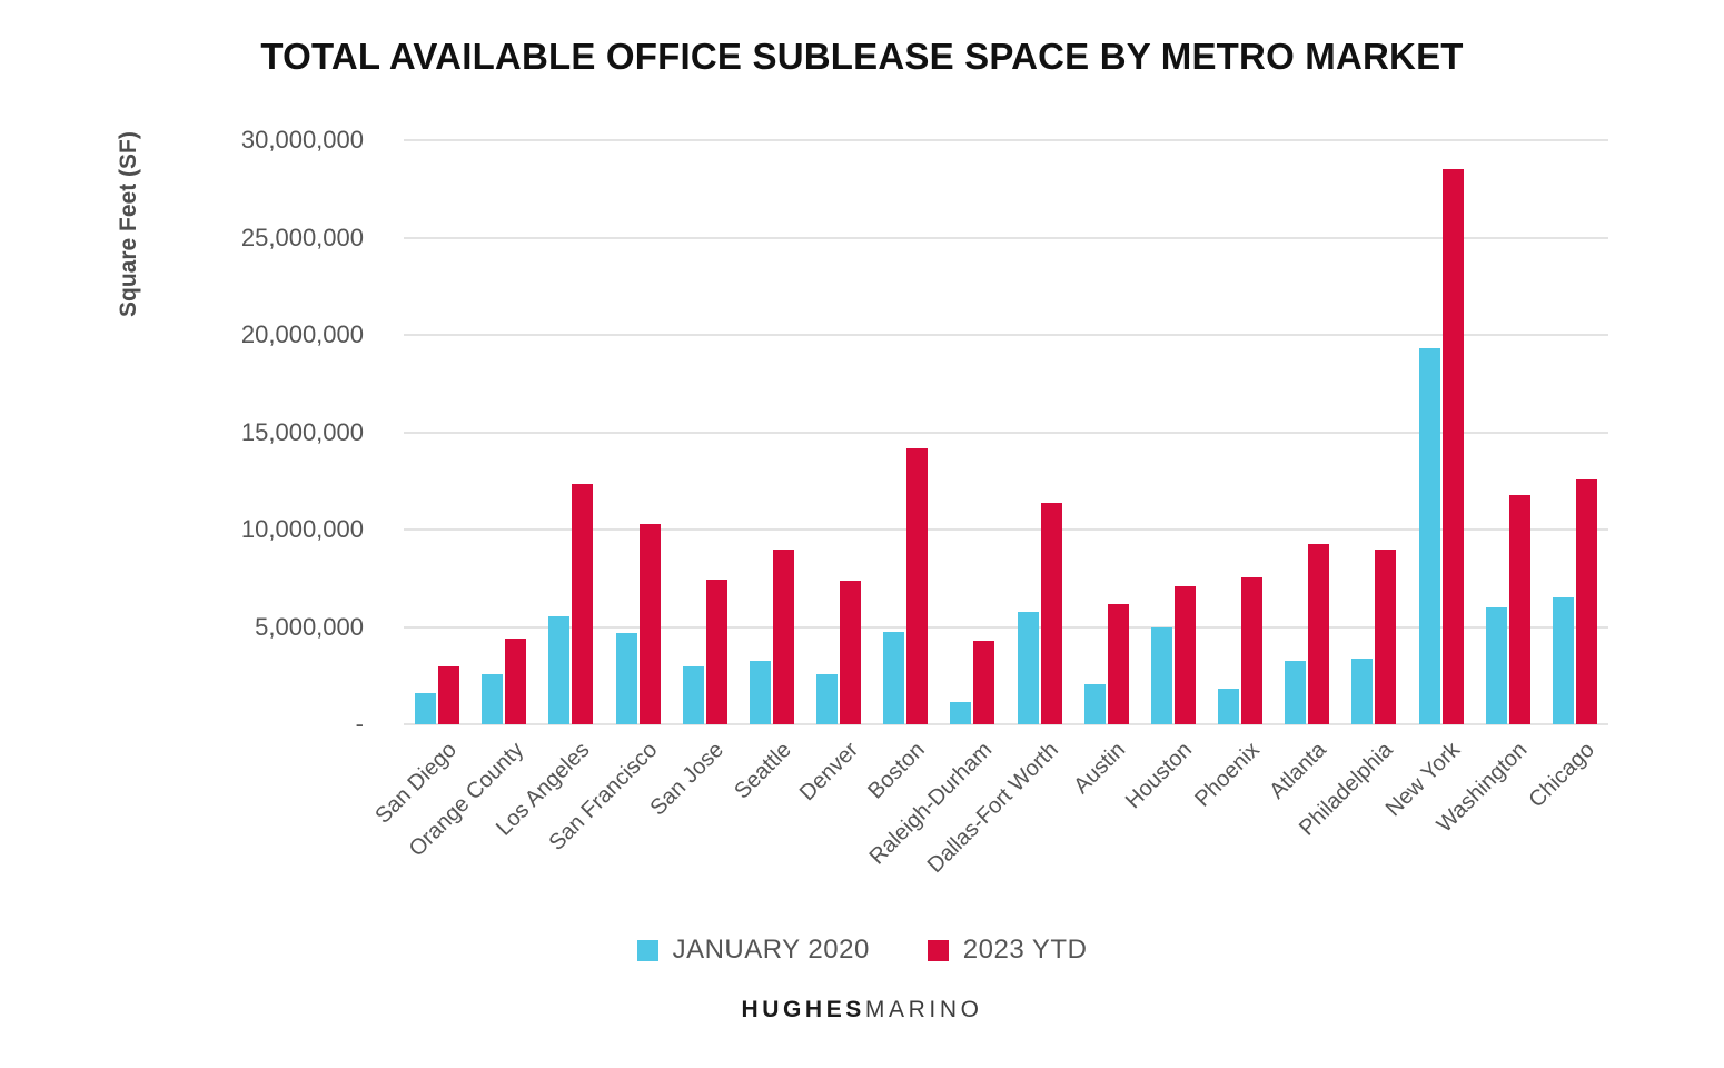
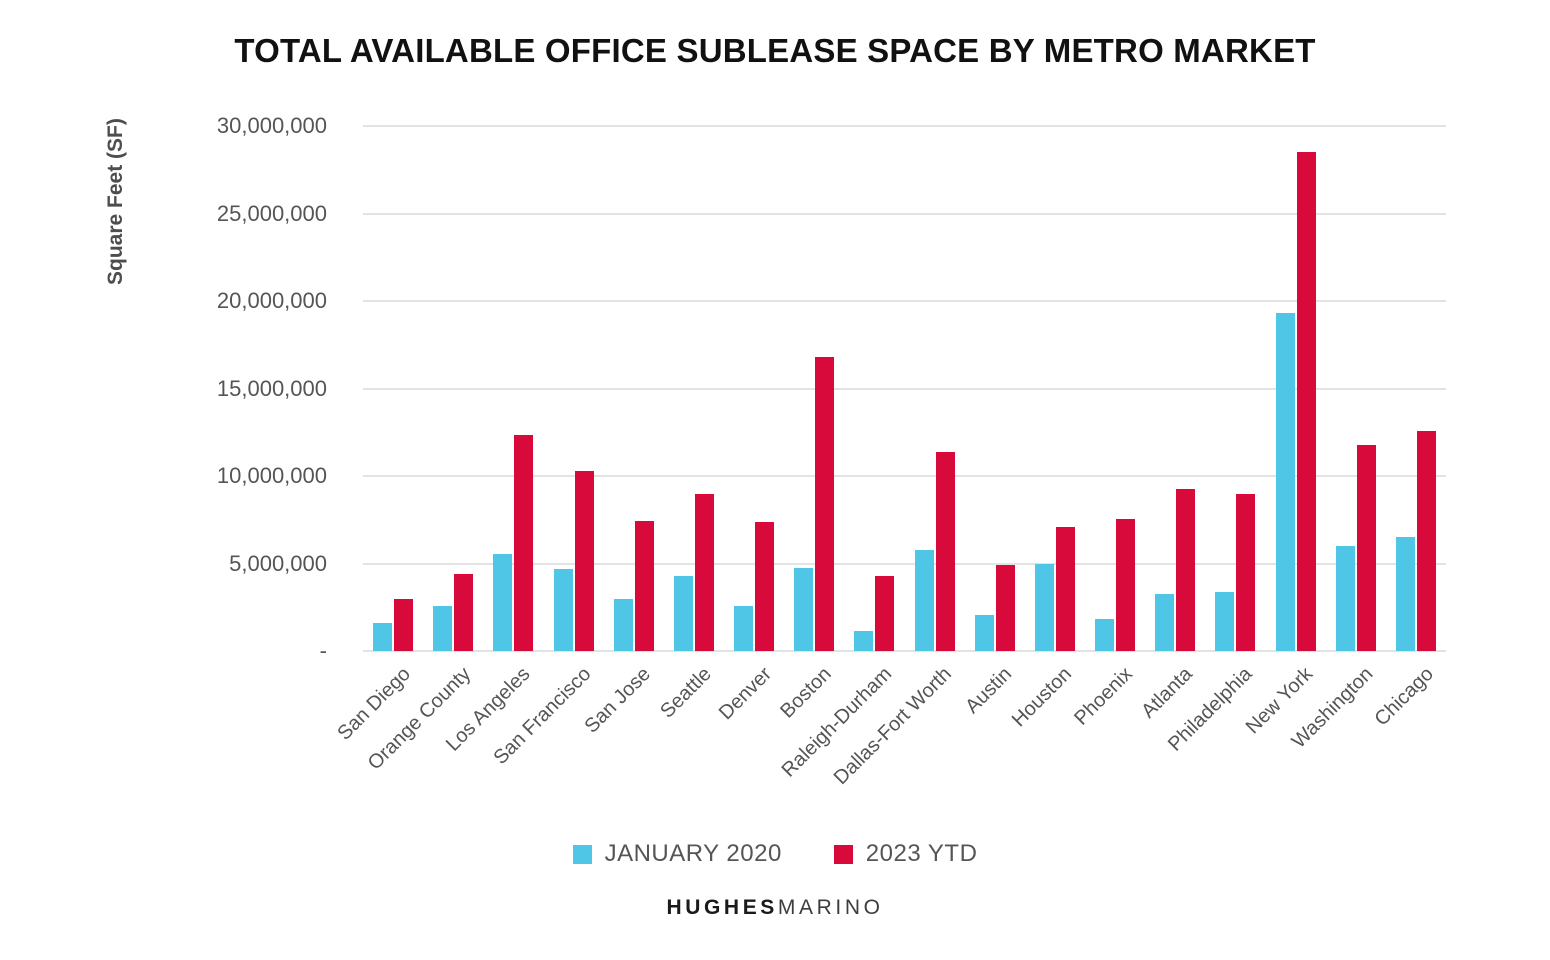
JANUARY 2020/Seattle: 3300000 -> 4300000
2023 YTD/Boston: 14200000 -> 16800000
2023 YTD/Austin: 6200000 -> 4900000
